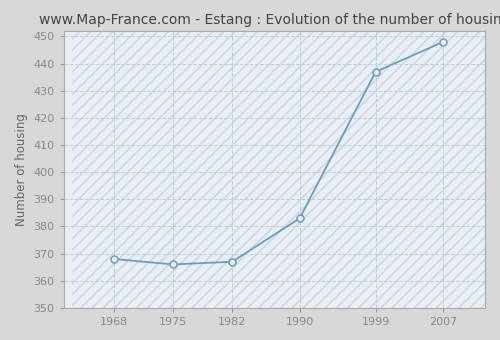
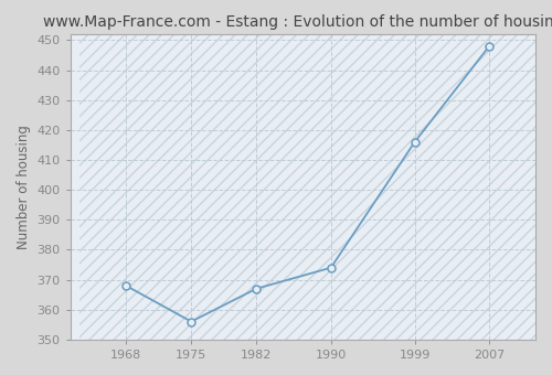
1975: 366 -> 356
1990: 383 -> 374
1999: 437 -> 416
